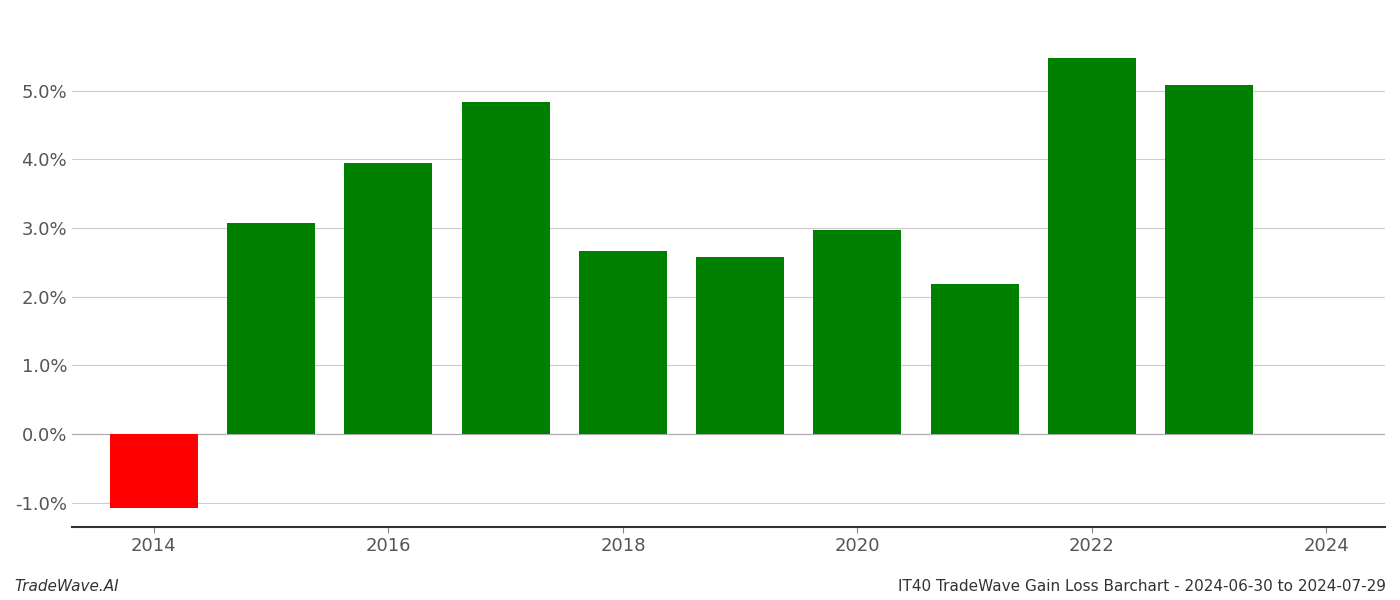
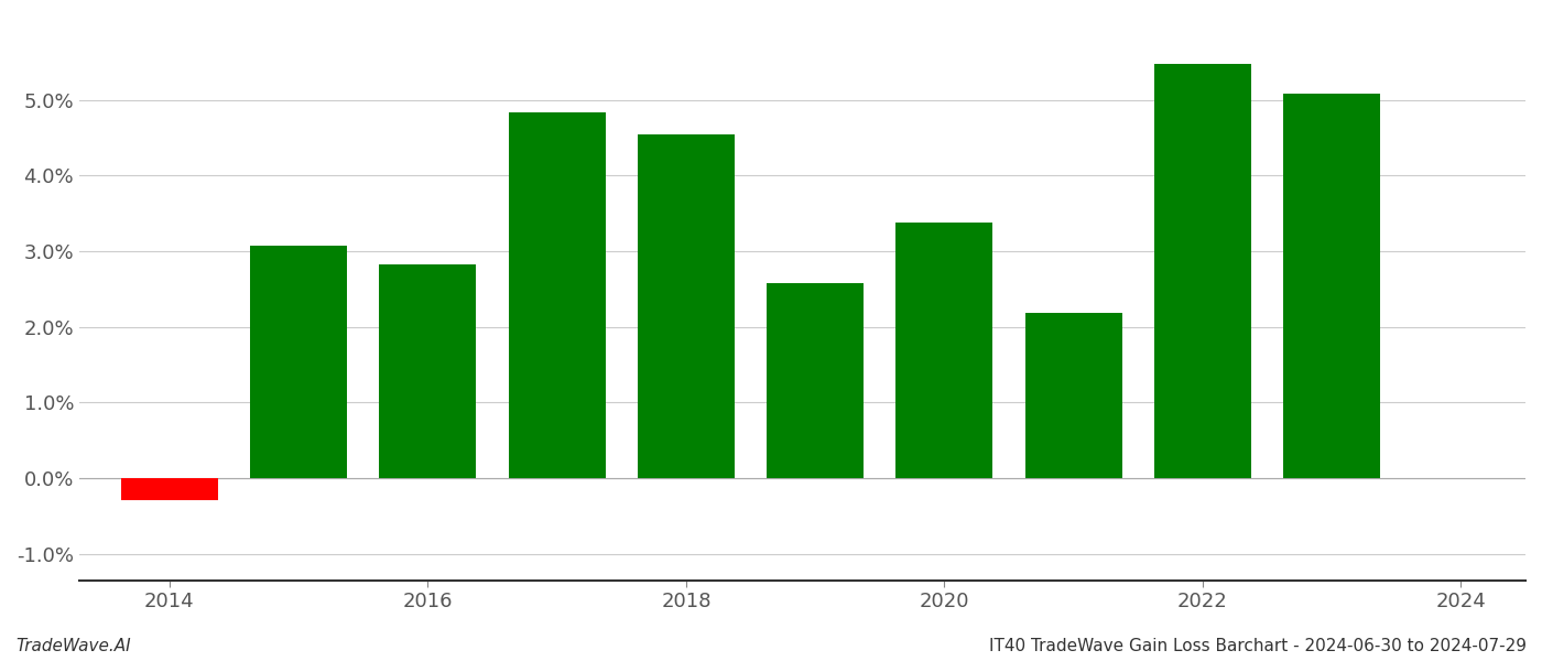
2014: -1.08% -> -0.30%
2016: 3.95% -> 2.82%
2018: 2.67% -> 4.54%
2020: 2.97% -> 3.38%
